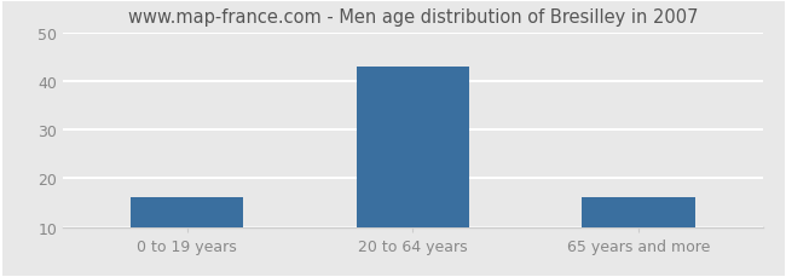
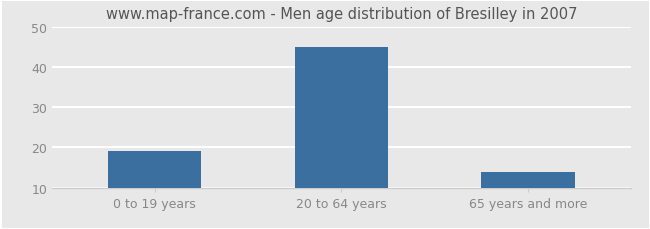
0 to 19 years: 16 -> 19
20 to 64 years: 43 -> 45
65 years and more: 16 -> 14
